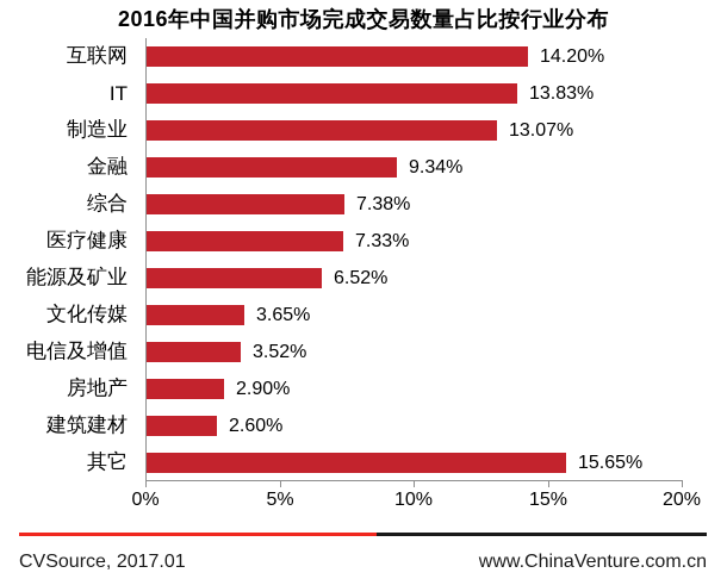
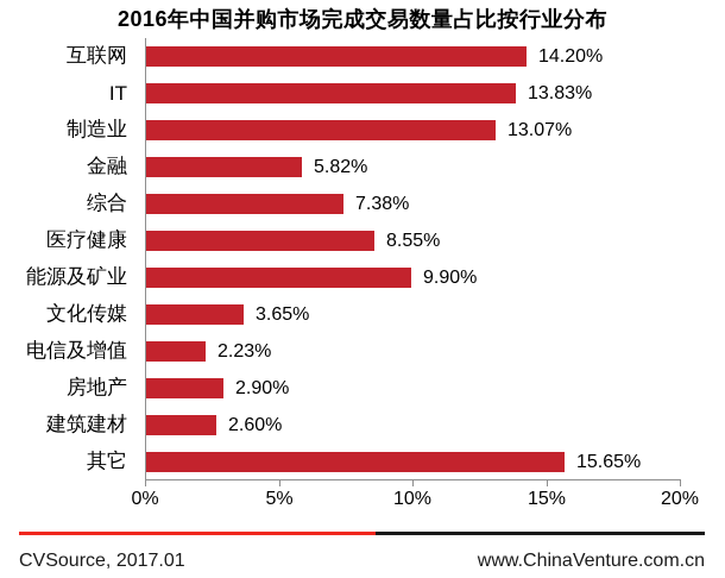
金融: 9.34% -> 5.82%
医疗健康: 7.33% -> 8.55%
能源及矿业: 6.52% -> 9.90%
电信及增值: 3.52% -> 2.23%
